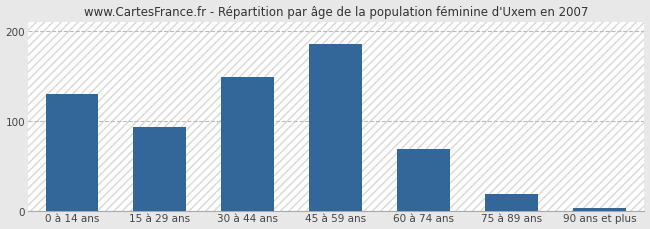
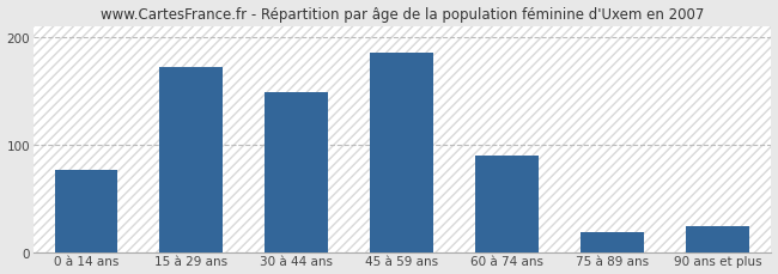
0 à 14 ans: 130 -> 76
15 à 29 ans: 93 -> 172
60 à 74 ans: 68 -> 90
90 ans et plus: 3 -> 24
